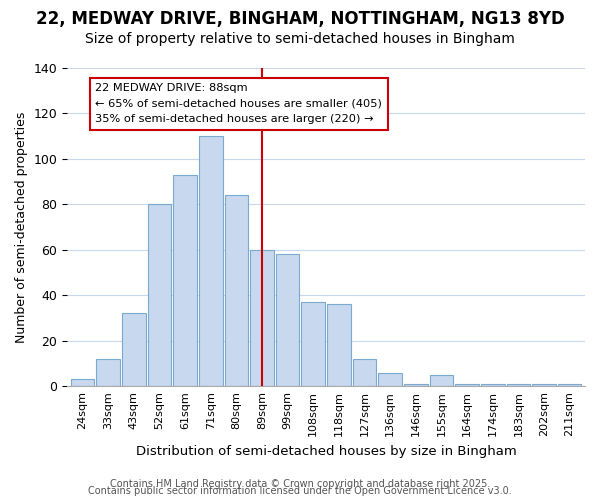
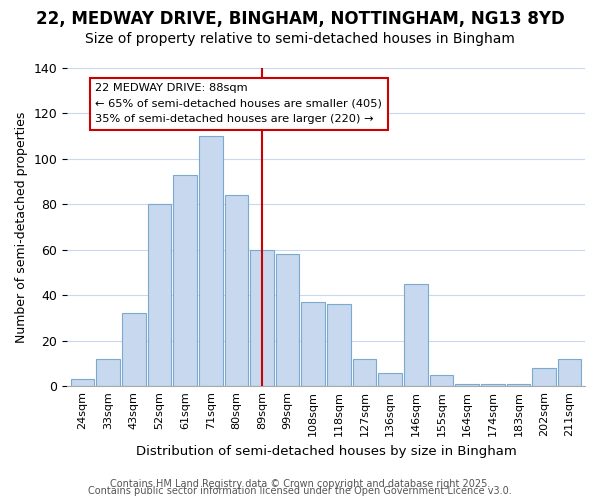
146sqm: 1 -> 45
202sqm: 1 -> 8
211sqm: 1 -> 12
